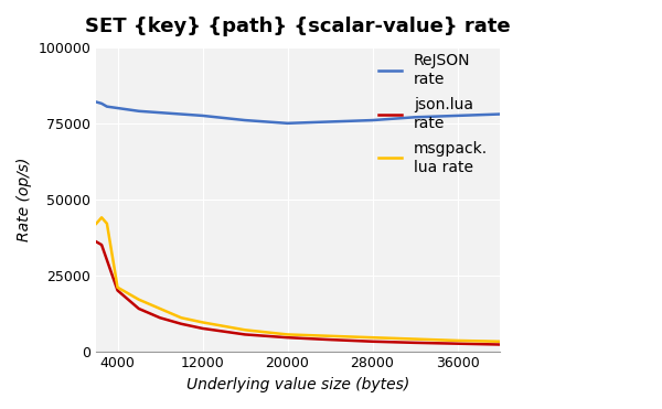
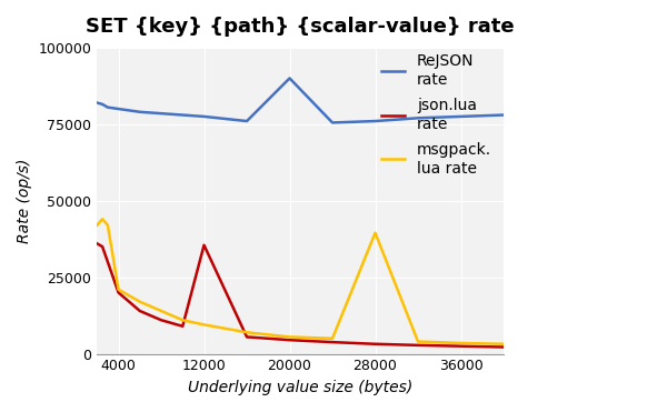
json.lua rate/12000: 7500 -> 35500
ReJSON rate/20000: 75000 -> 90000
msgpack. lua rate/28000: 4500 -> 39500
